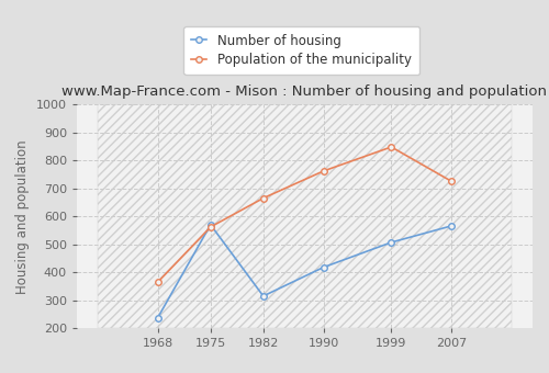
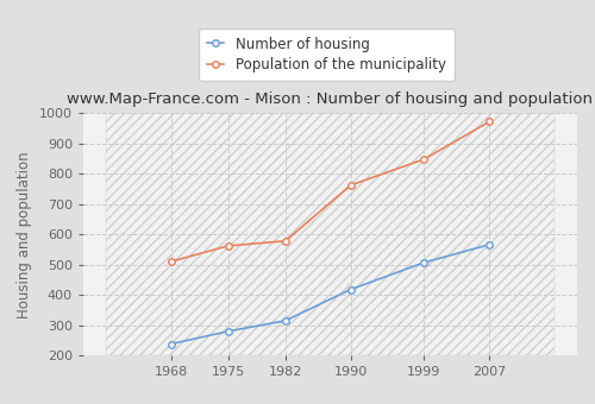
Population of the municipality/1968: 365 -> 510
Number of housing/1975: 570 -> 280
Population of the municipality/1982: 665 -> 578
Population of the municipality/2007: 725 -> 972
